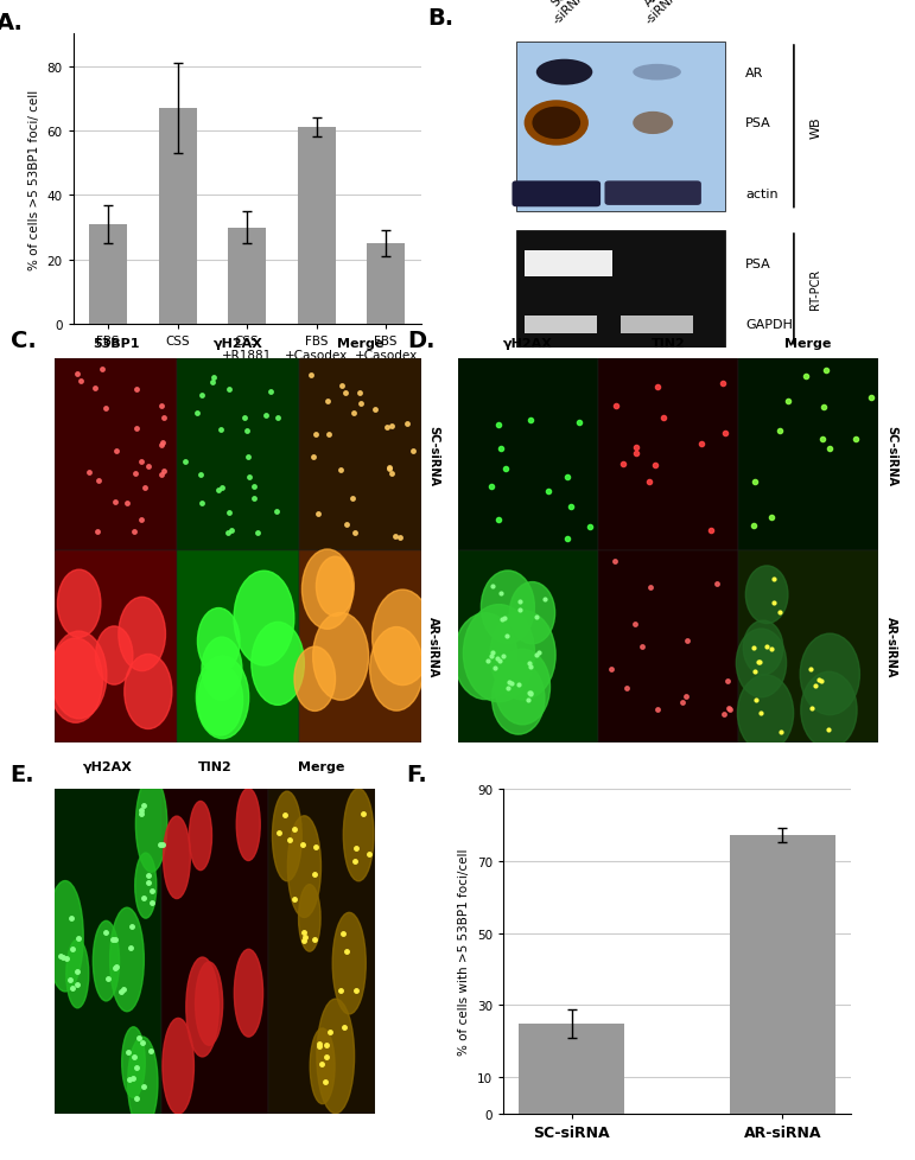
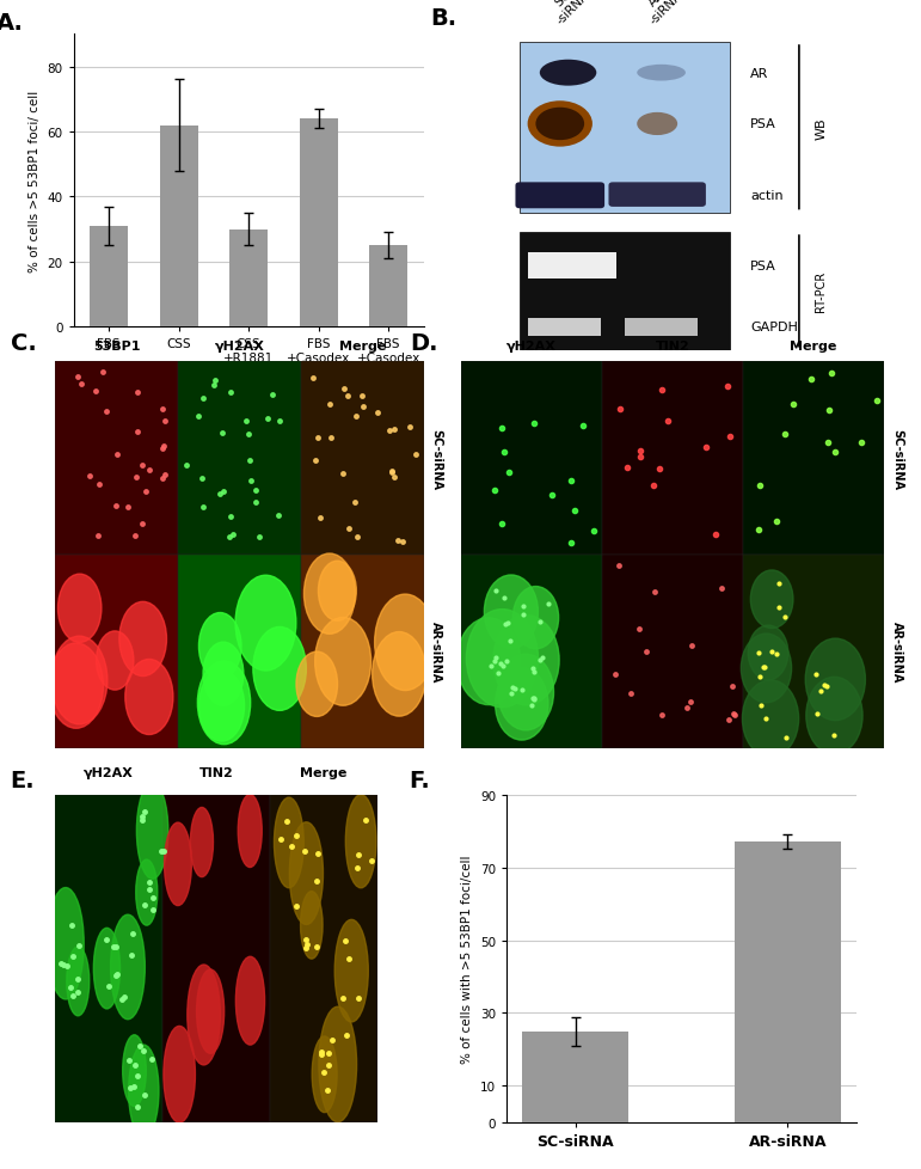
CSS: 67 -> 62
FBS +Casodex: 61 -> 64
